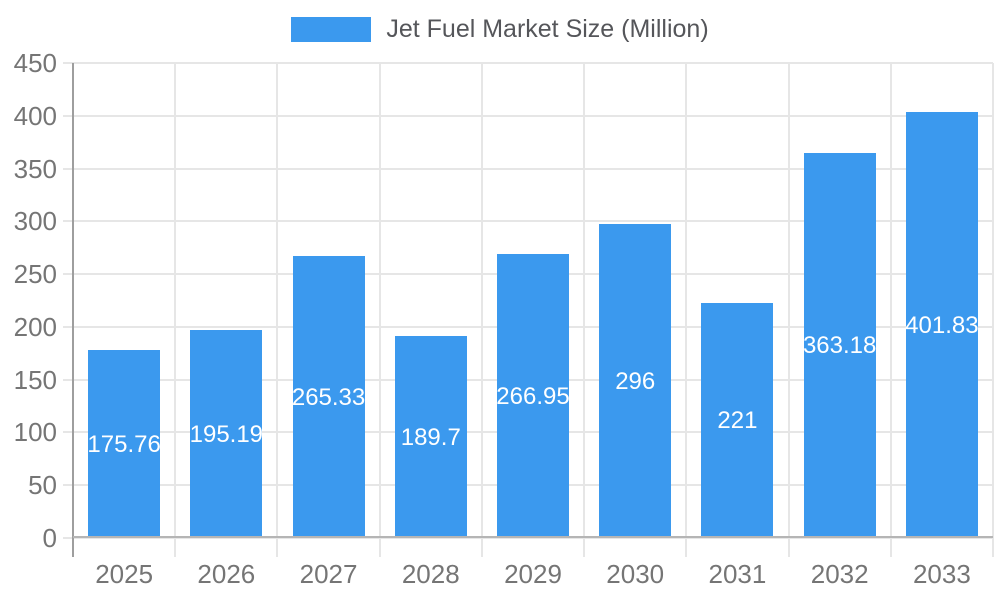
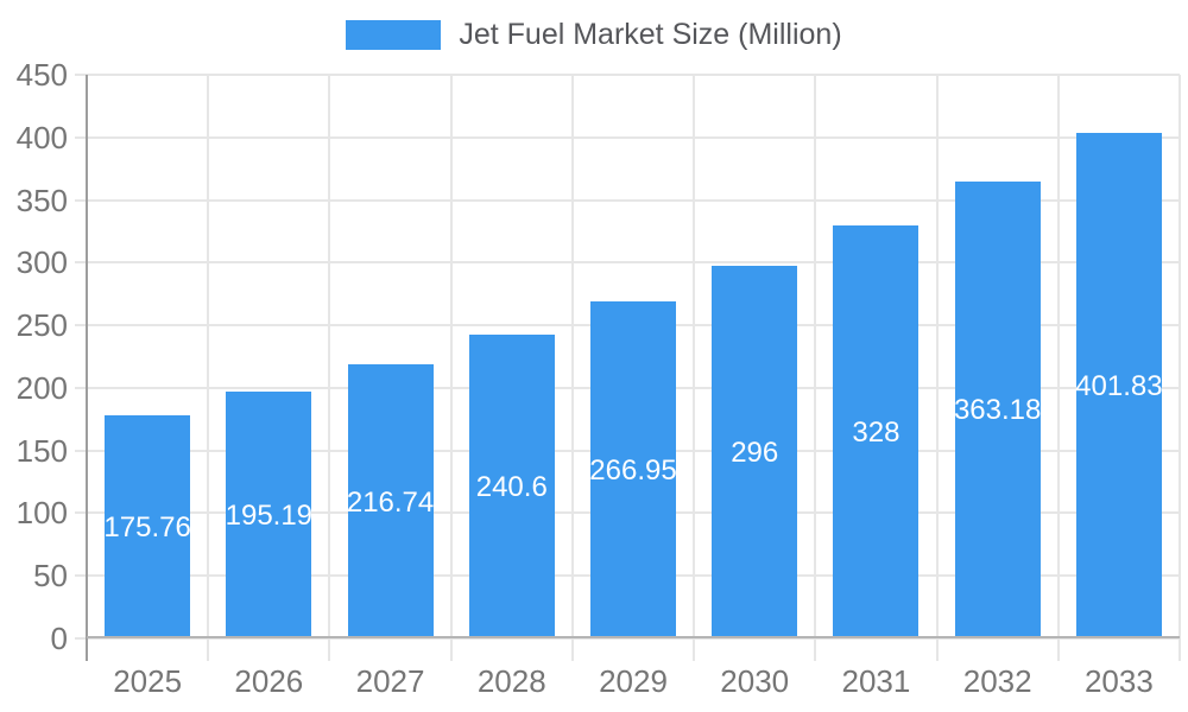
2027: 265.33 -> 216.74
2028: 189.7 -> 240.6
2031: 221 -> 328
